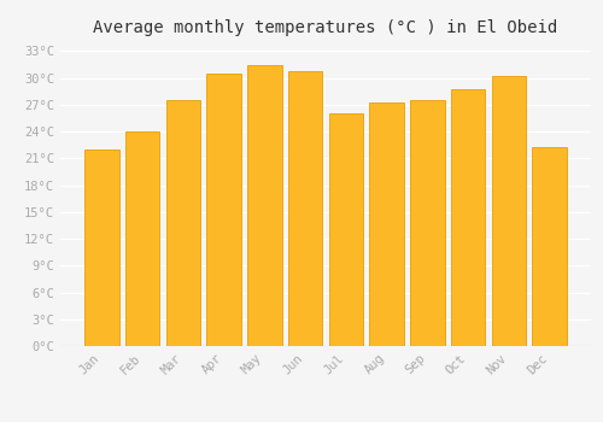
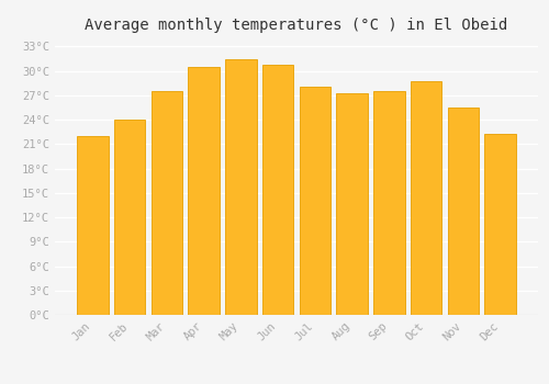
Jul: 26.0°C -> 28.0°C
Nov: 30.2°C -> 25.5°C
